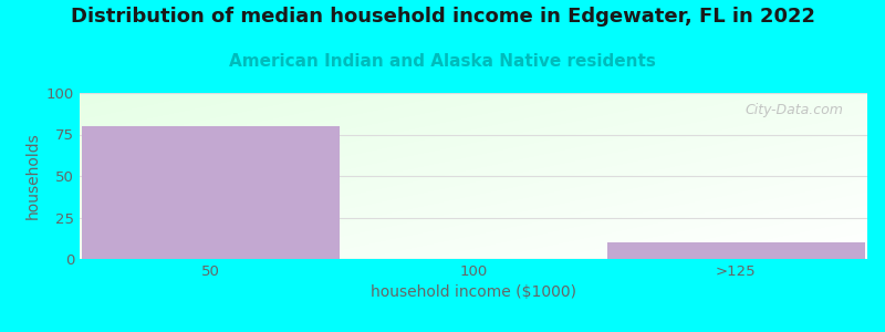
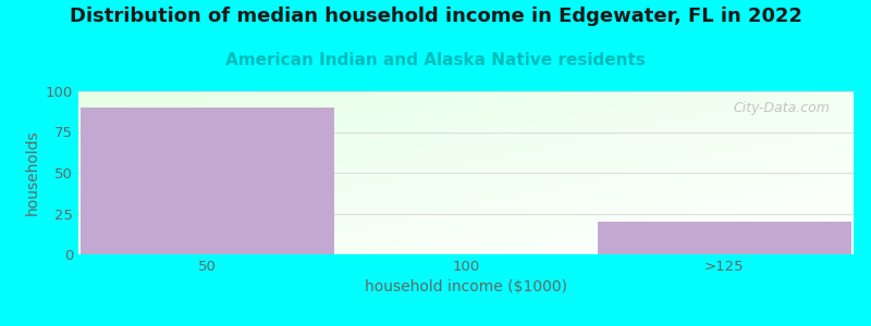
50: 80 -> 90
>125: 10 -> 20
